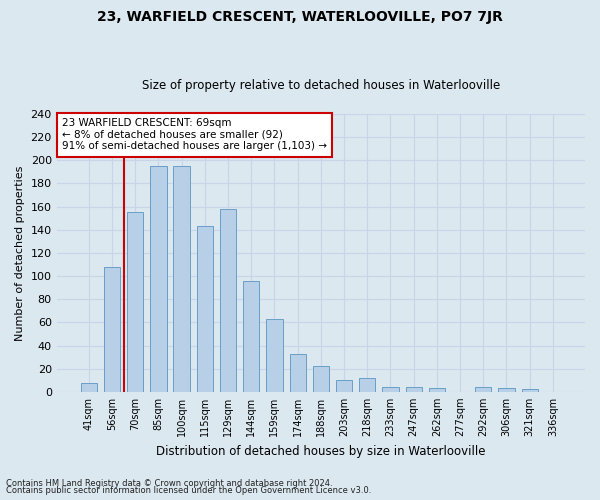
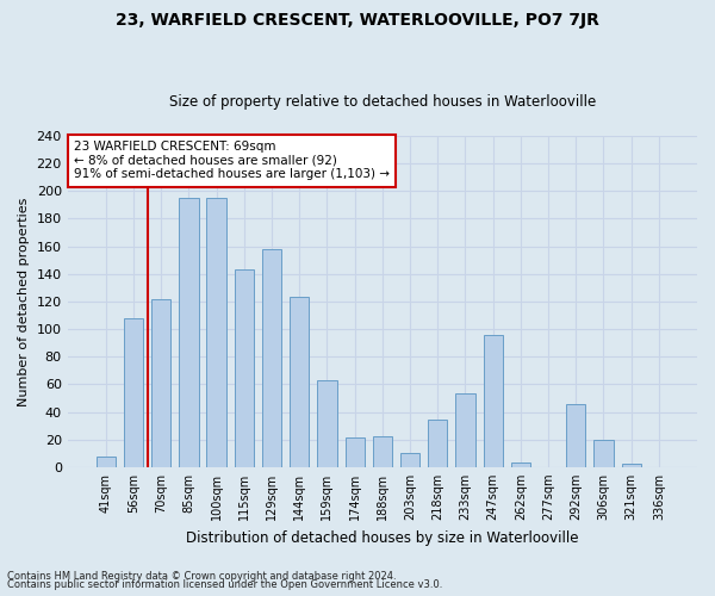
70sqm: 155 -> 122
144sqm: 96 -> 123
174sqm: 33 -> 21
218sqm: 12 -> 34
233sqm: 4 -> 53
247sqm: 4 -> 96
292sqm: 4 -> 46
306sqm: 3 -> 20
